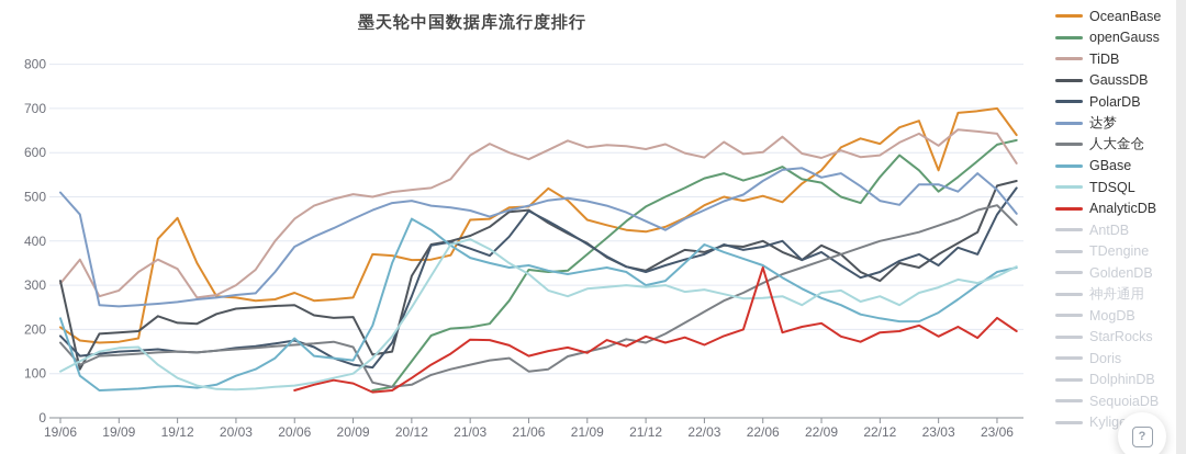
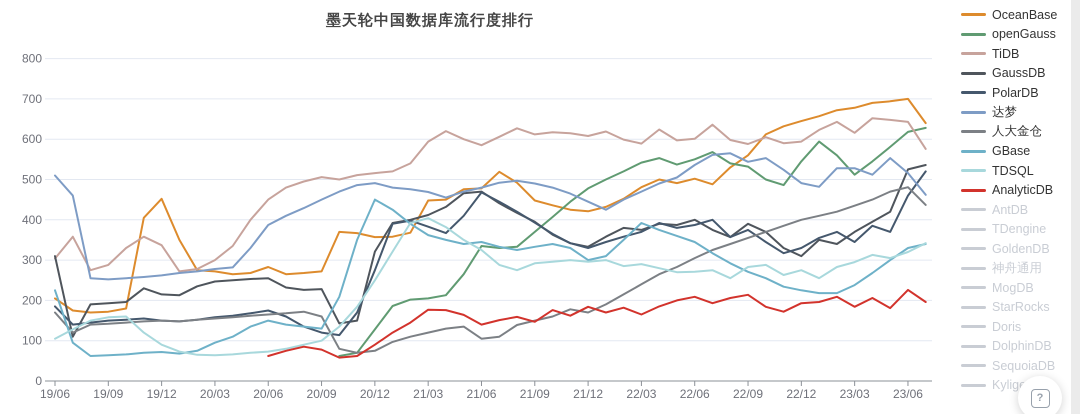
GBase/20/06: 180 -> 150
AnalyticDB/22/06: 340 -> 210
OceanBase/22/12: 620 -> 640
OceanBase/23/03: 560 -> 680
